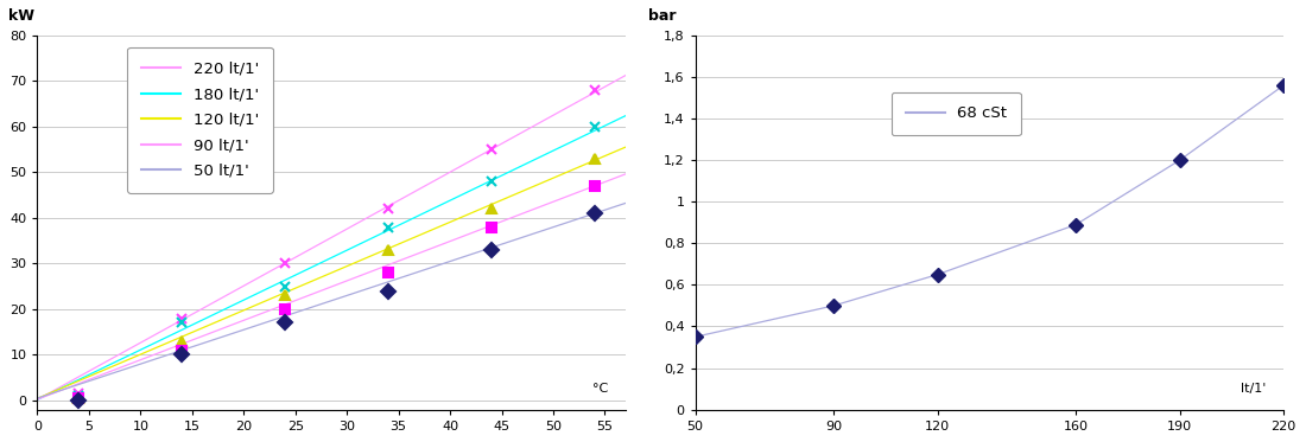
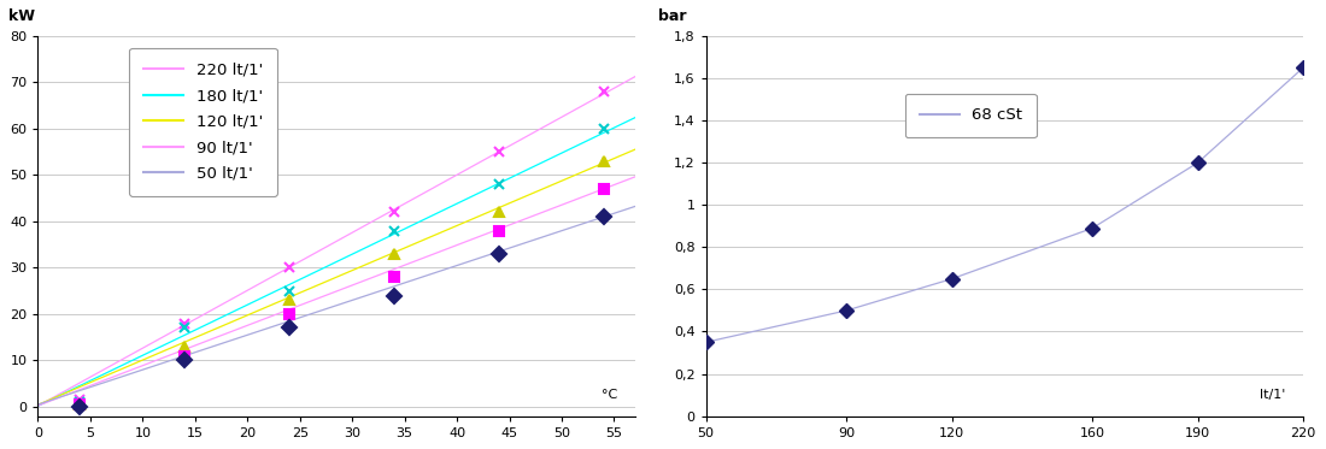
220: 1,56 -> 1,65
